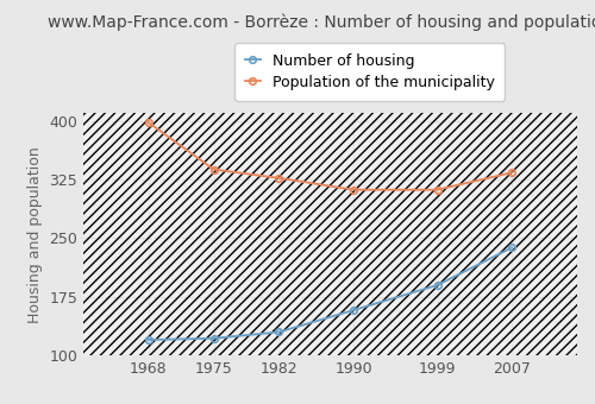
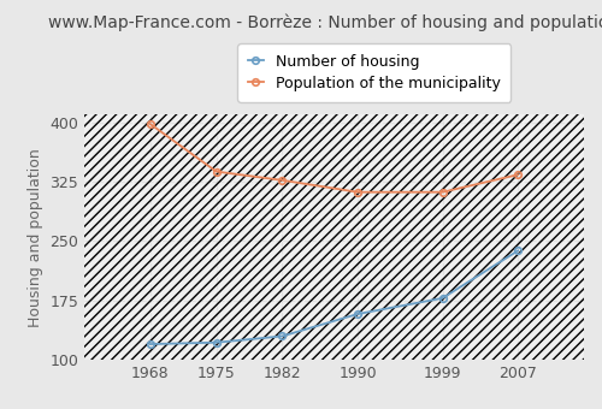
Number of housing/1999: 190 -> 178
